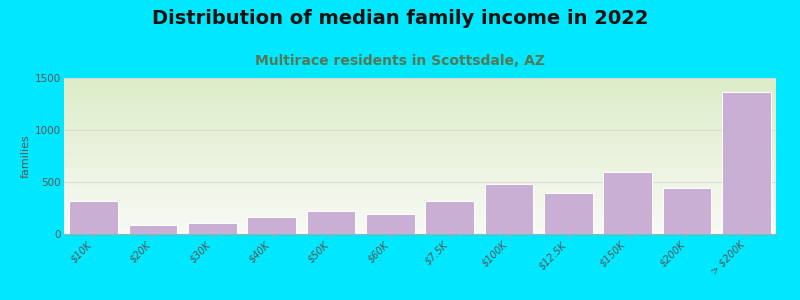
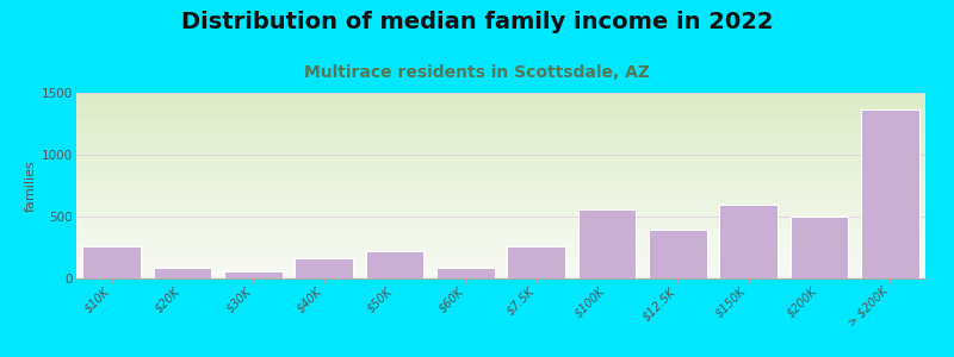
$10K: 320 -> 260
$30K: 110 -> 60
$60K: 190 -> 90
$7.5K: 320 -> 260
$100K: 480 -> 560
$200K: 440 -> 500
